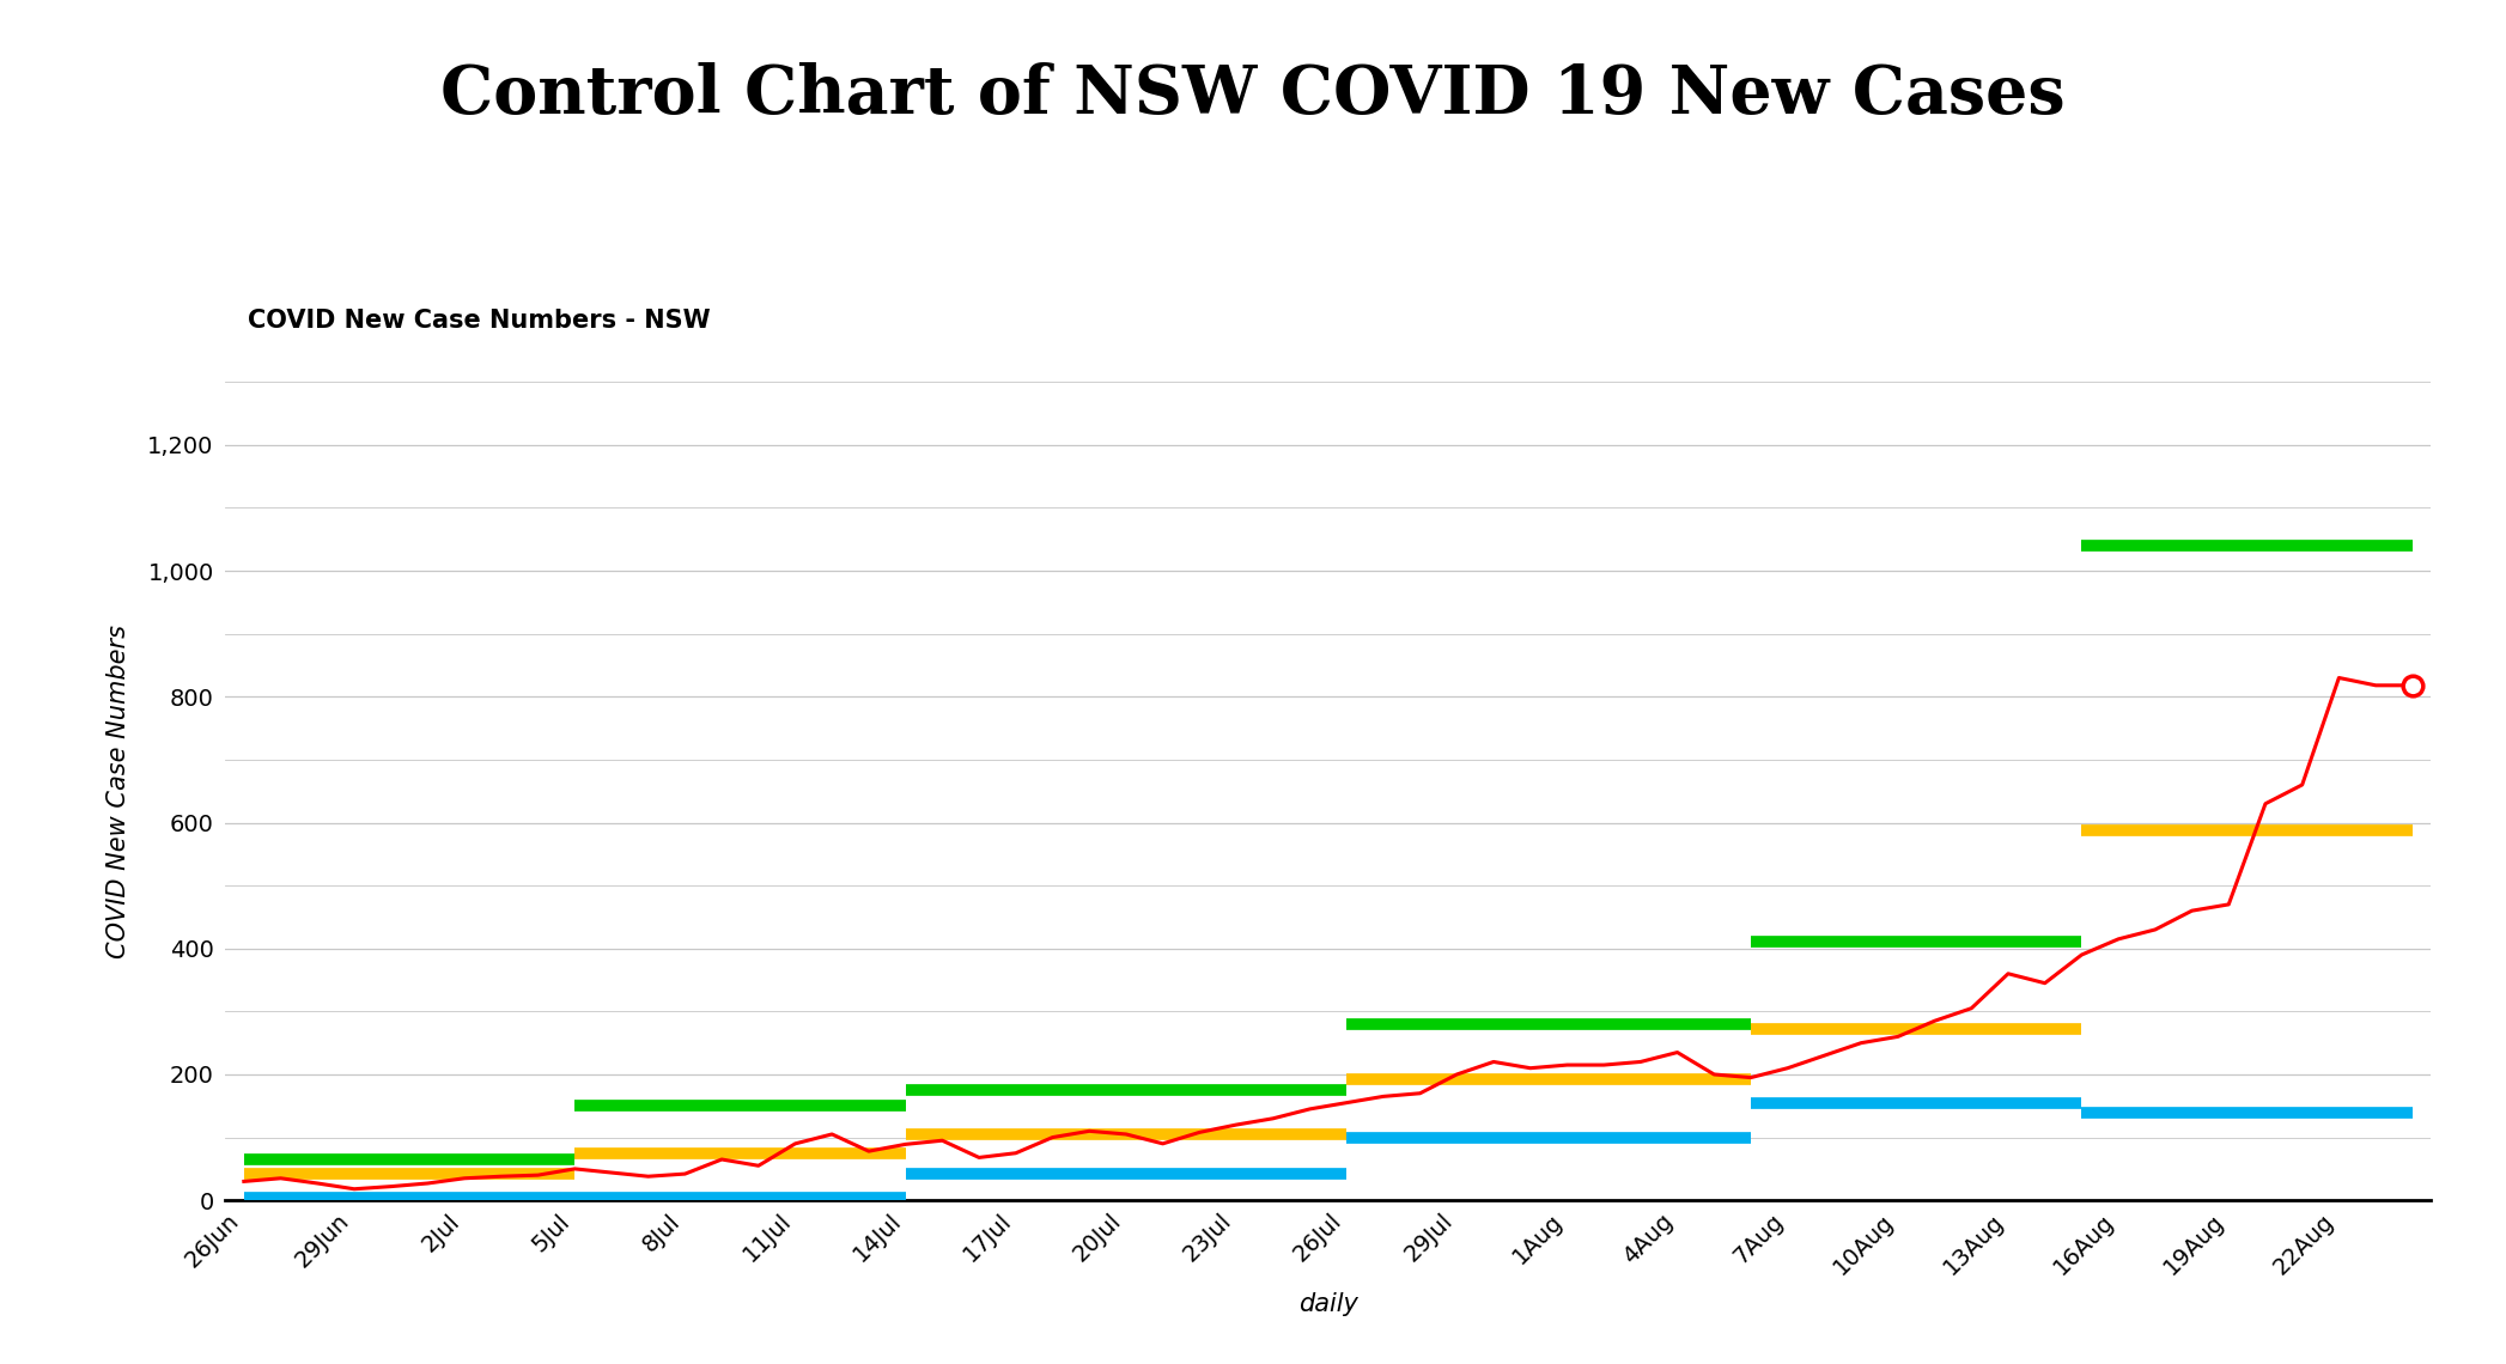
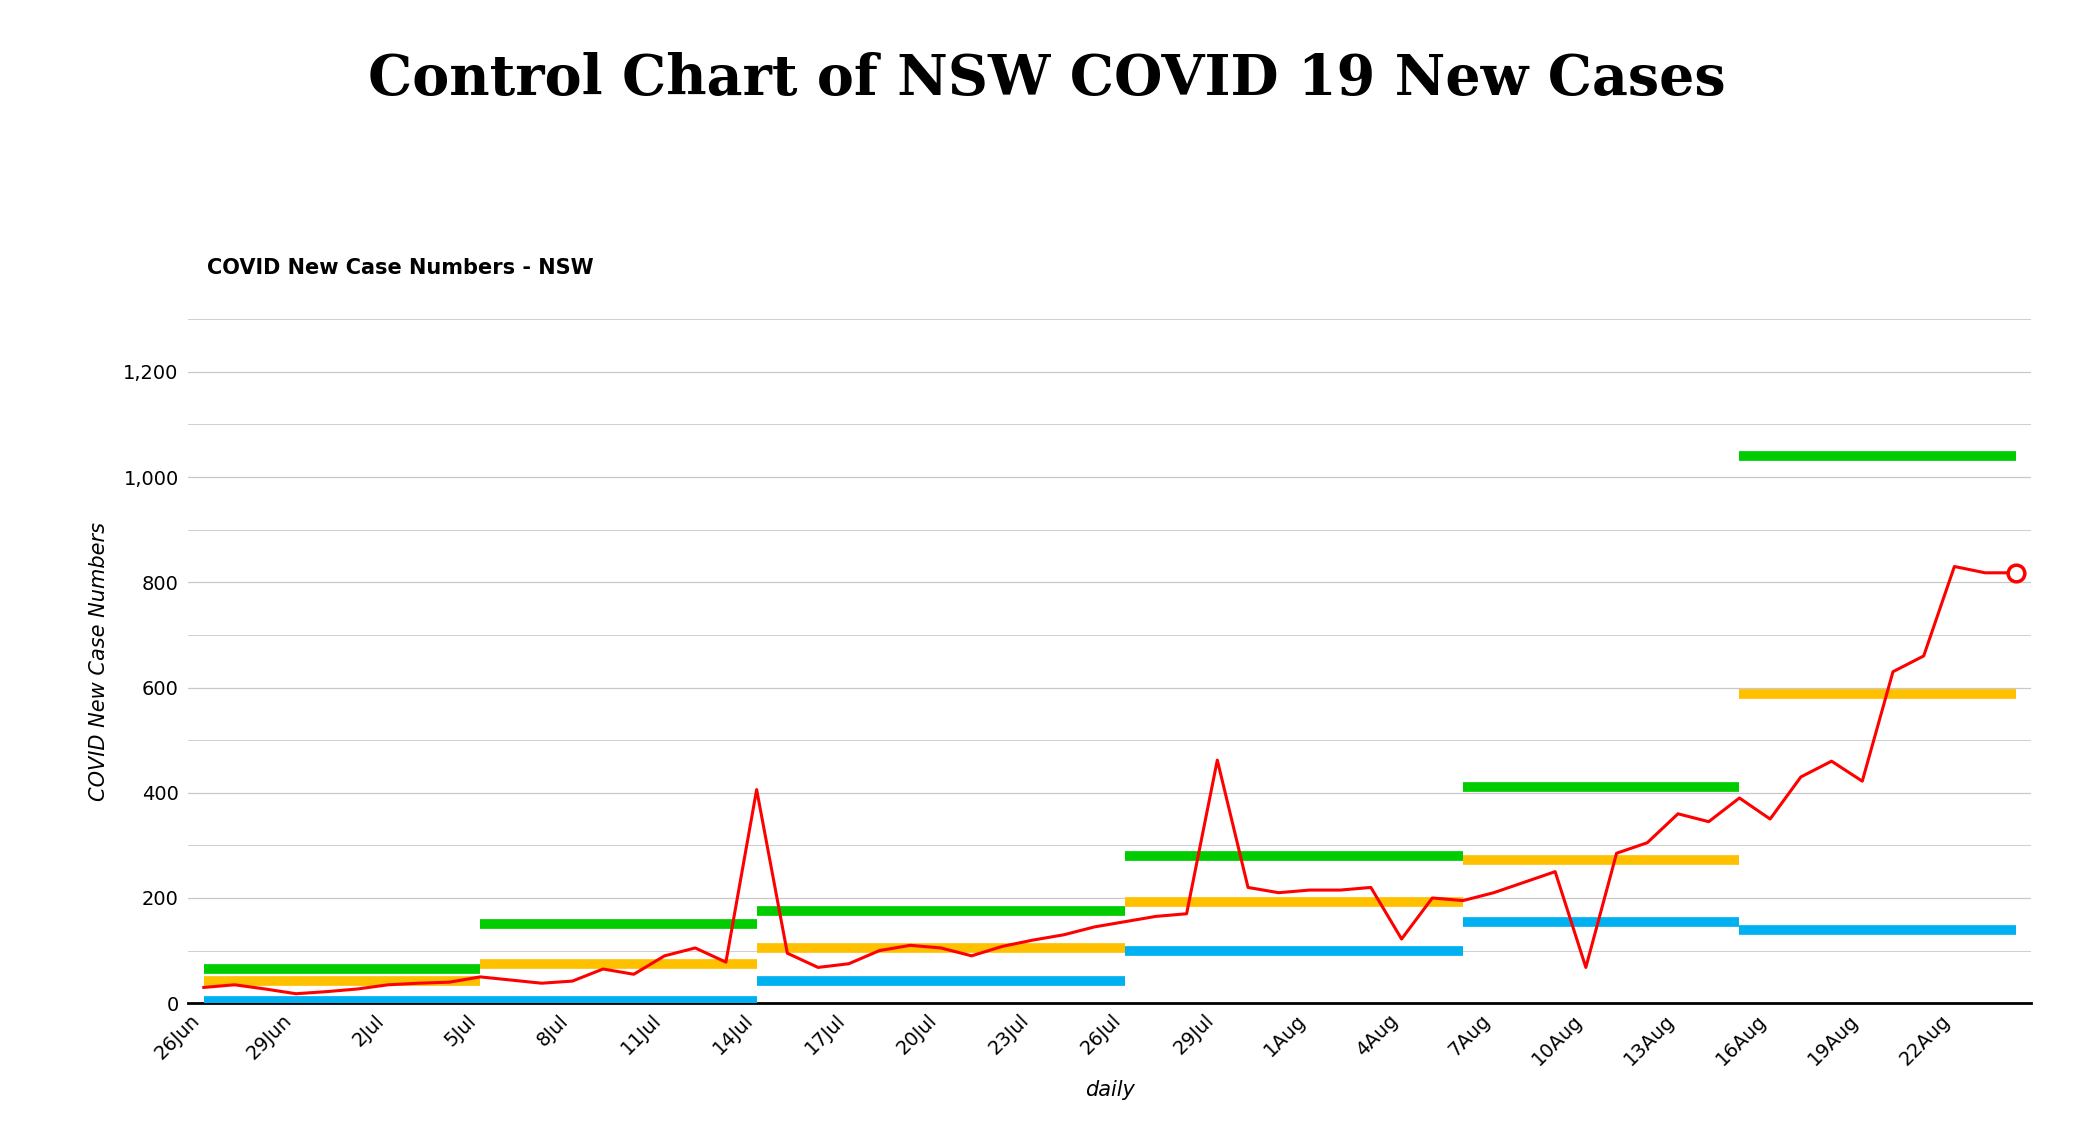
14Jul: 89 -> 406
29Jul: 200 -> 462
4Aug: 235 -> 122
10Aug: 260 -> 68
16Aug: 415 -> 350
19Aug: 470 -> 422
